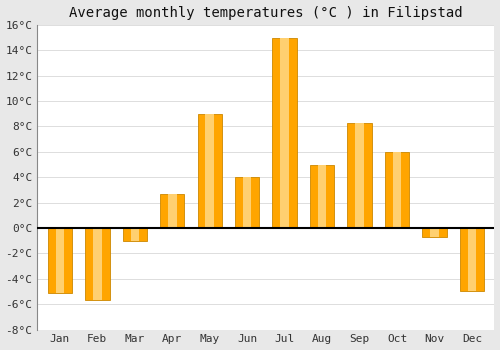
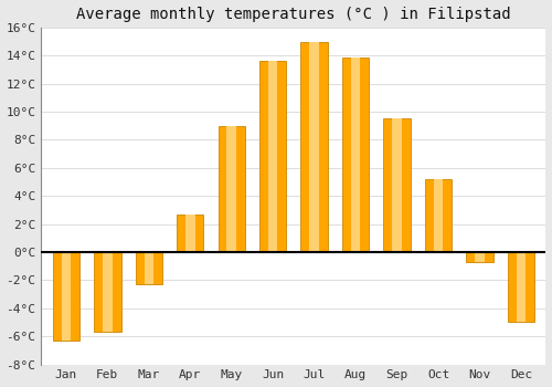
Jan: -5.1°C -> -6.3°C
Mar: -1.0°C -> -2.3°C
Jun: 4.0°C -> 13.6°C
Aug: 5.0°C -> 13.9°C
Sep: 8.3°C -> 9.5°C
Oct: 6.0°C -> 5.2°C
